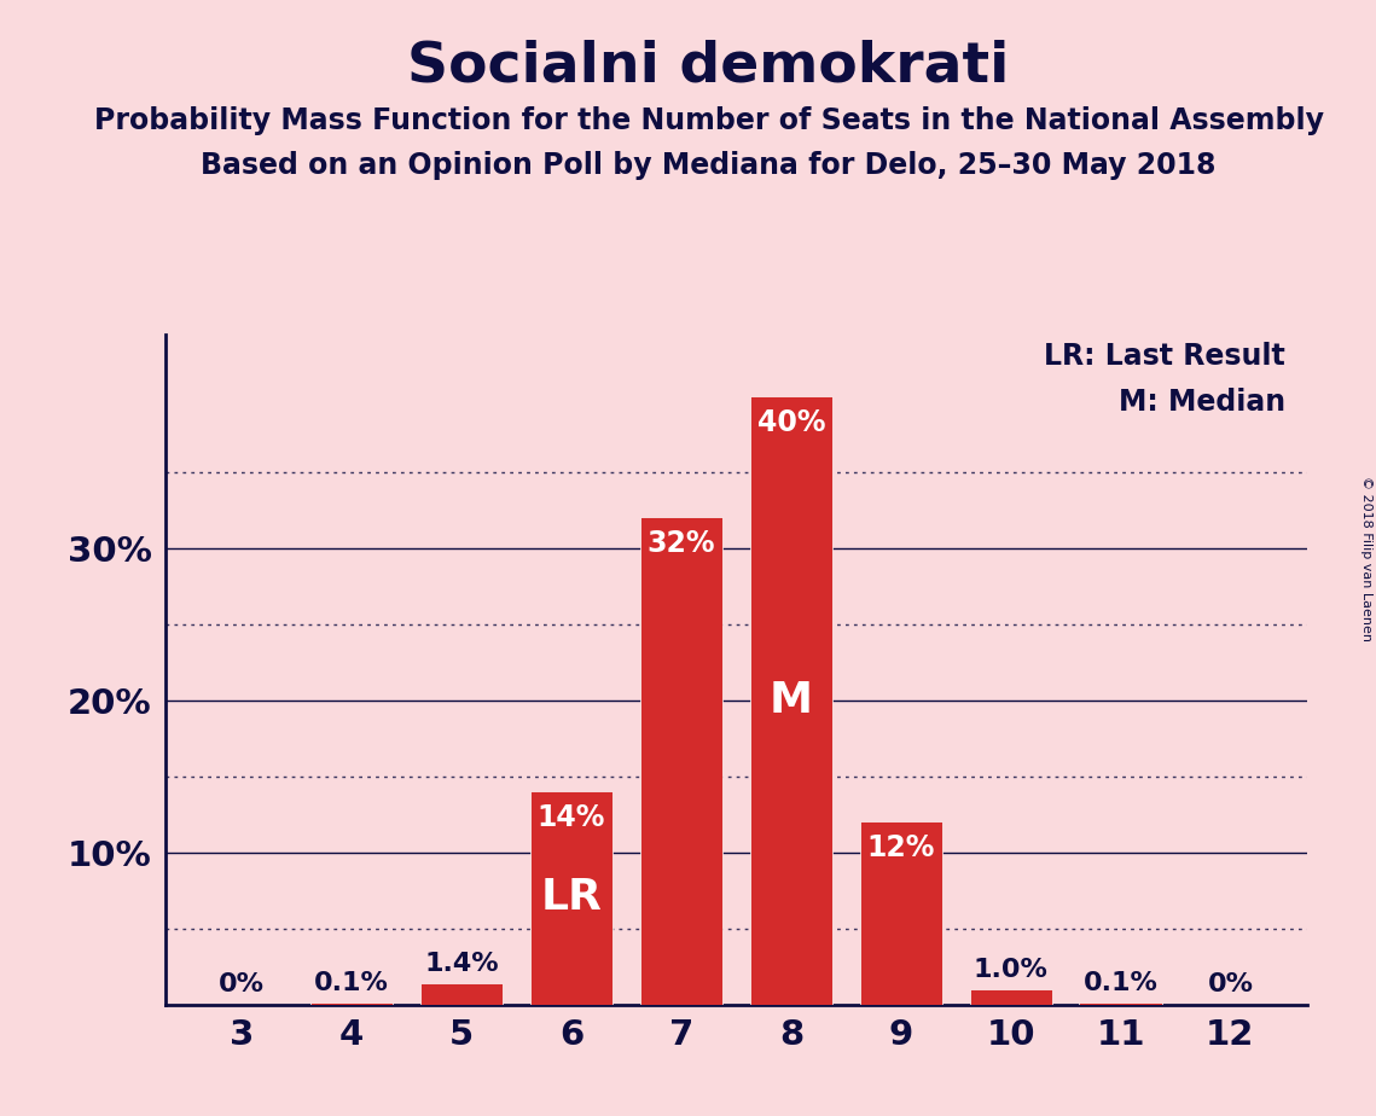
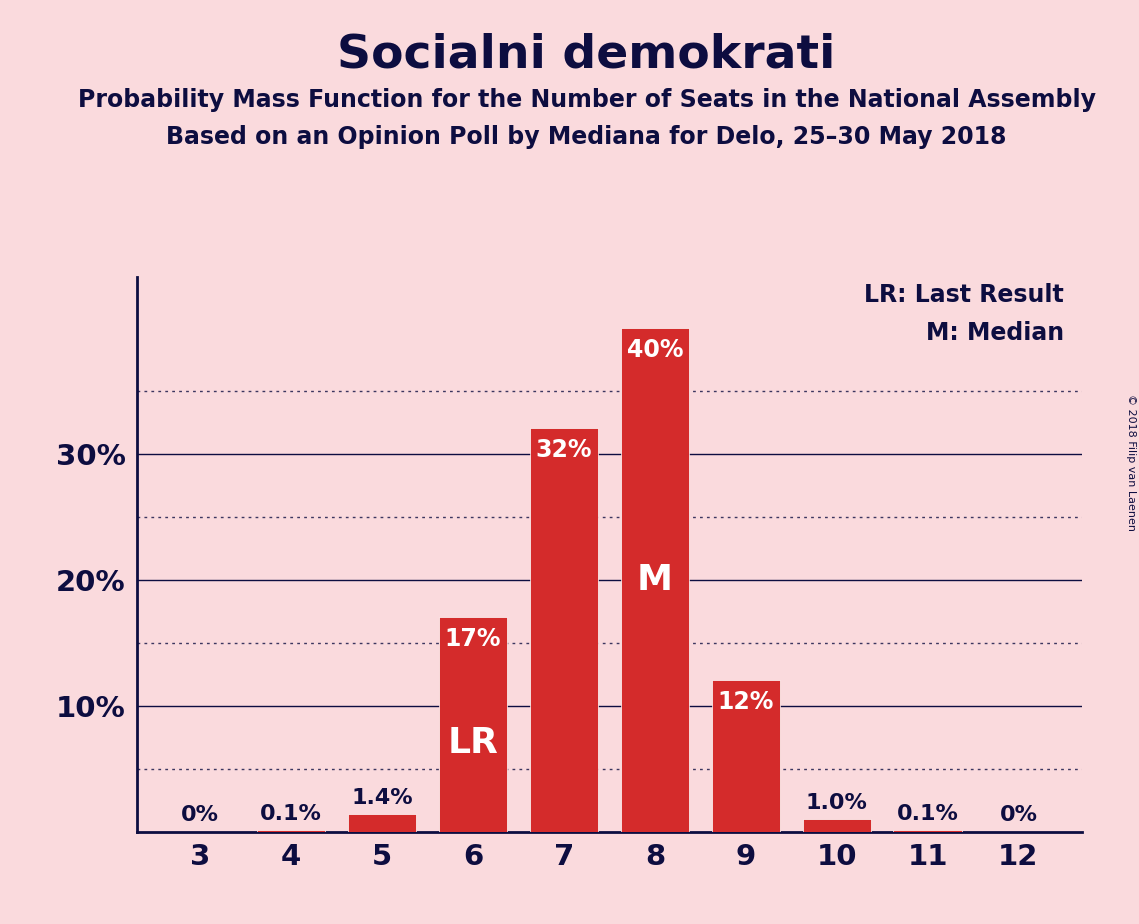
6: 14% -> 17%
